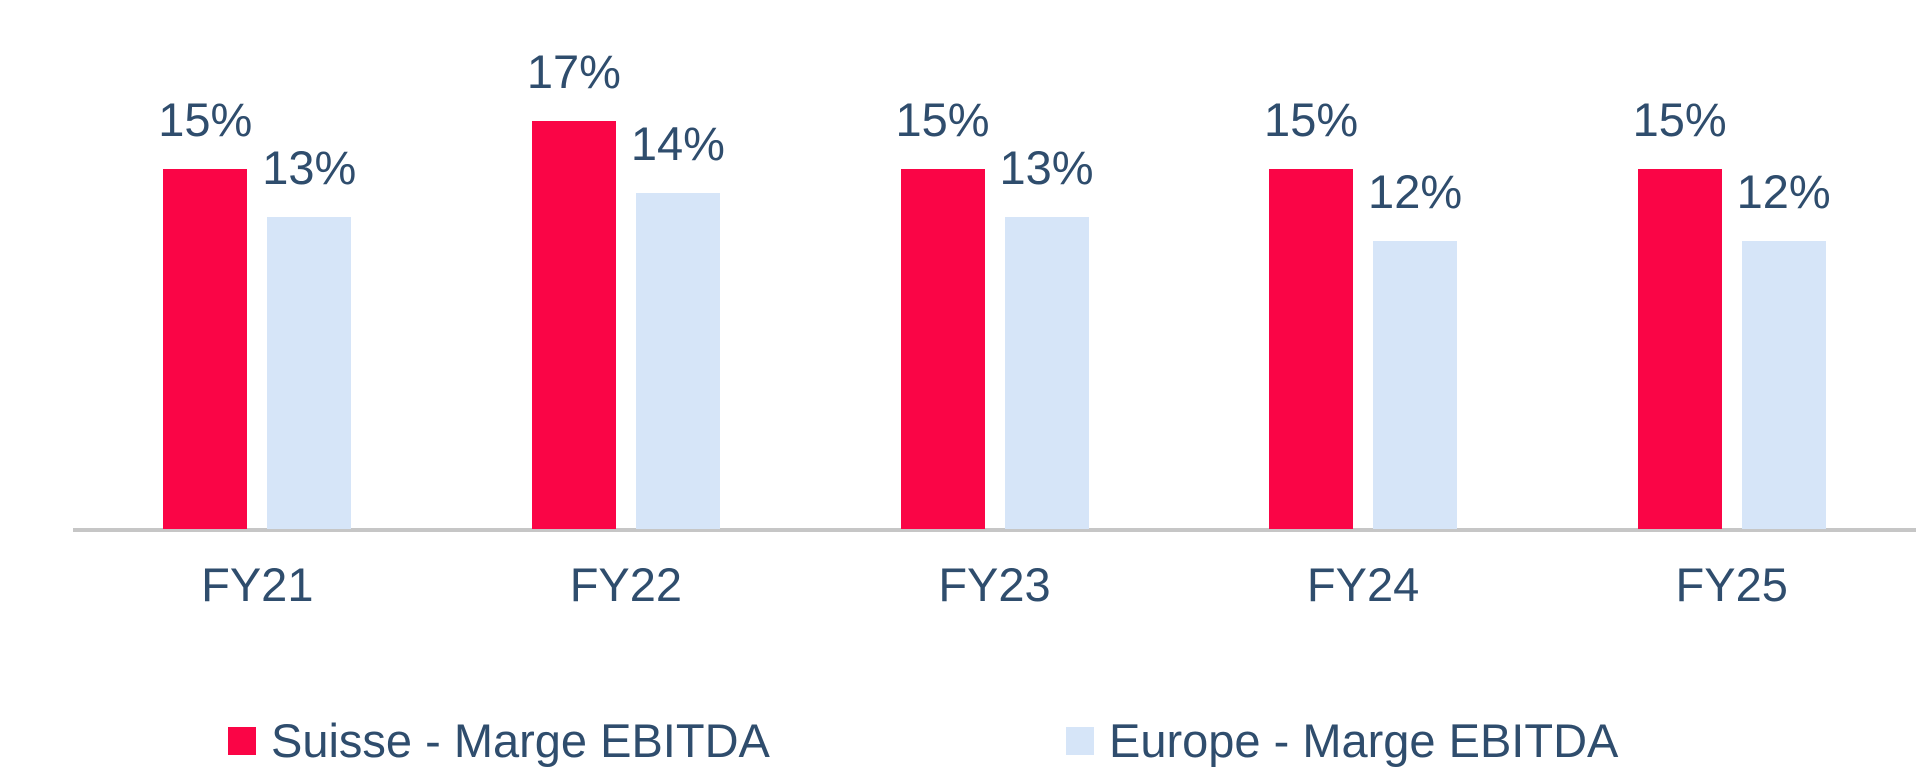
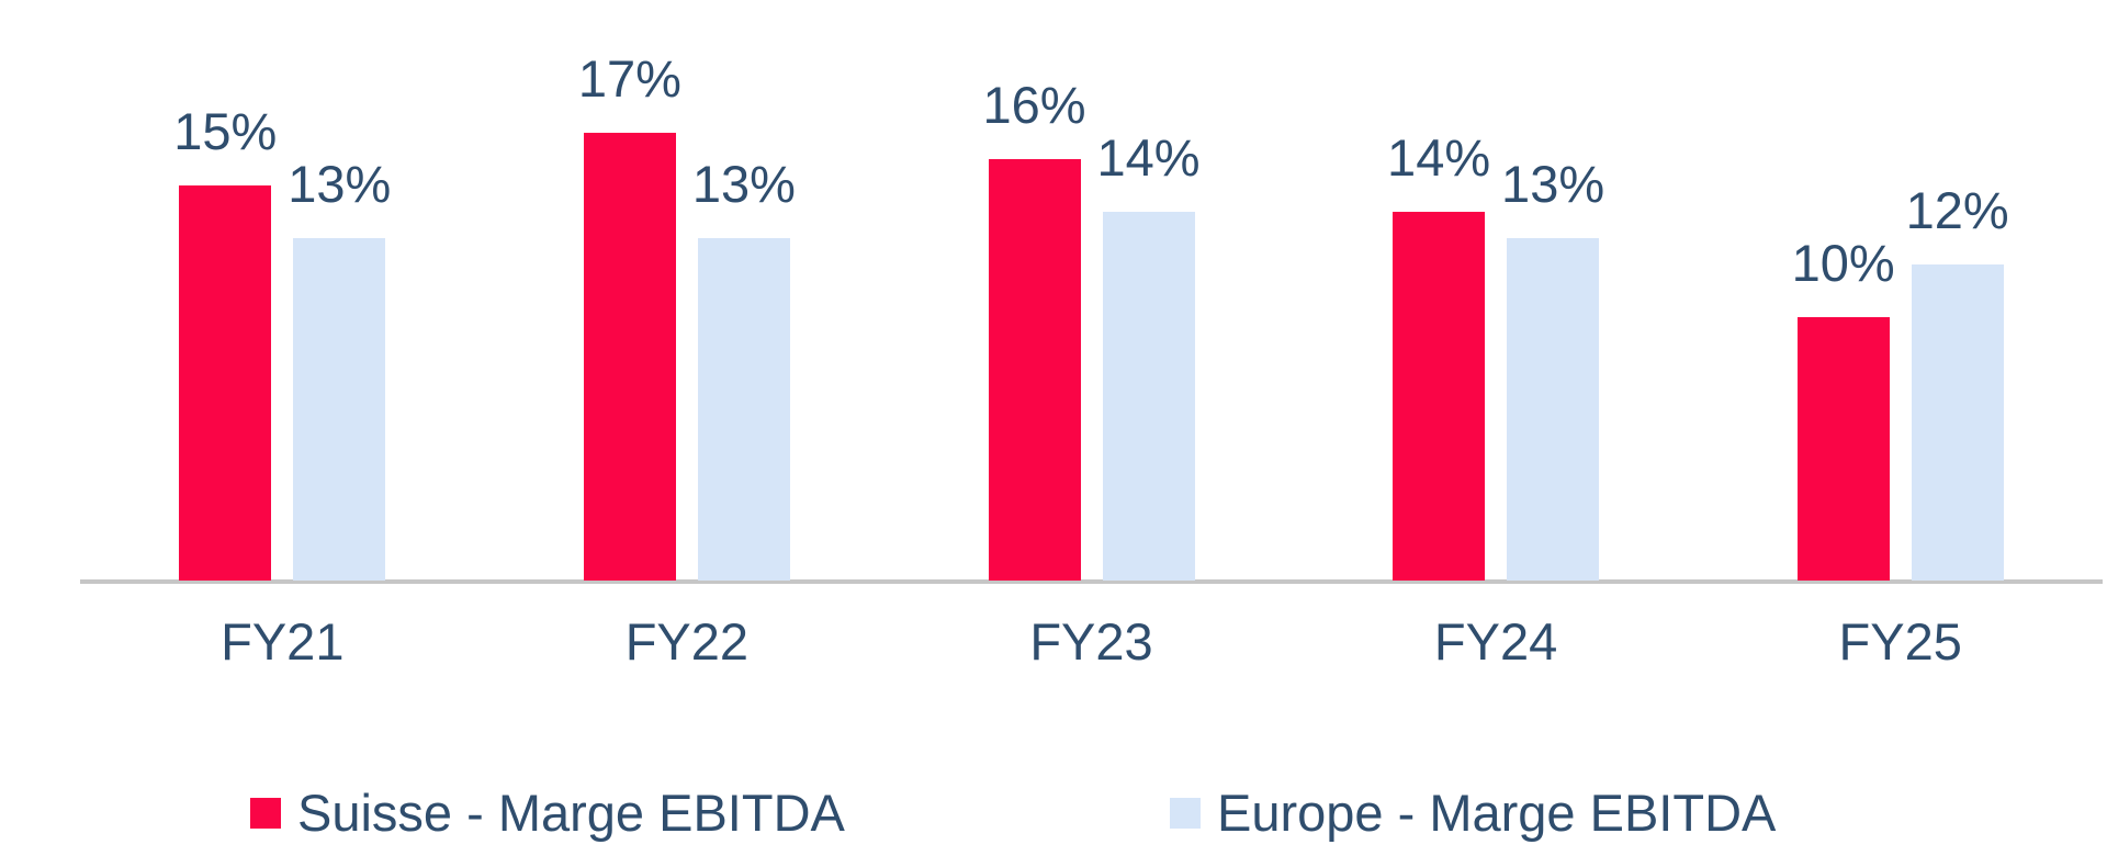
Europe - Marge EBITDA/FY22: 14% -> 13%
Suisse - Marge EBITDA/FY23: 15% -> 16%
Europe - Marge EBITDA/FY23: 13% -> 14%
Suisse - Marge EBITDA/FY24: 15% -> 14%
Europe - Marge EBITDA/FY24: 12% -> 13%
Suisse - Marge EBITDA/FY25: 15% -> 10%
